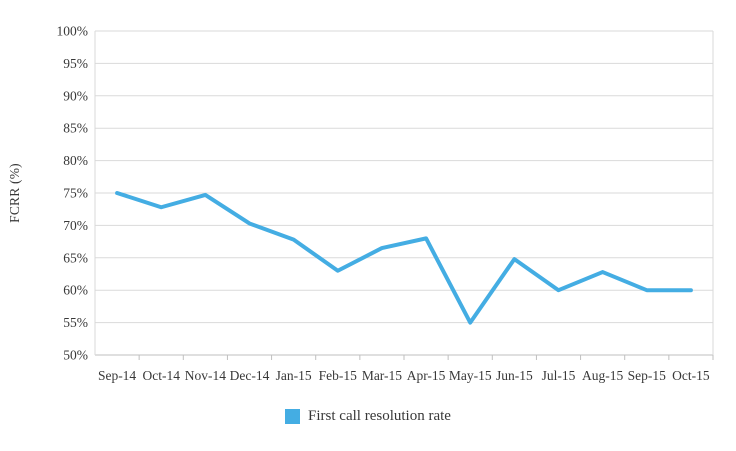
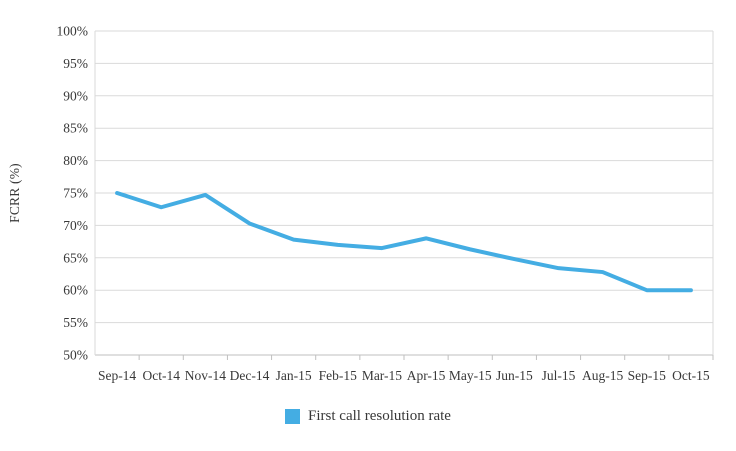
Feb-15: 63% -> 67%
May-15: 55% -> 66%
Jul-15: 60% -> 63%
